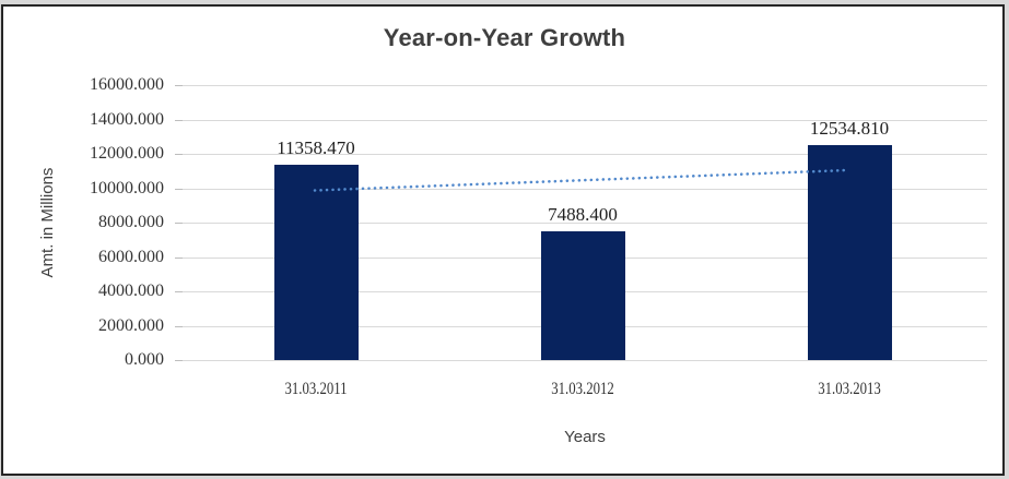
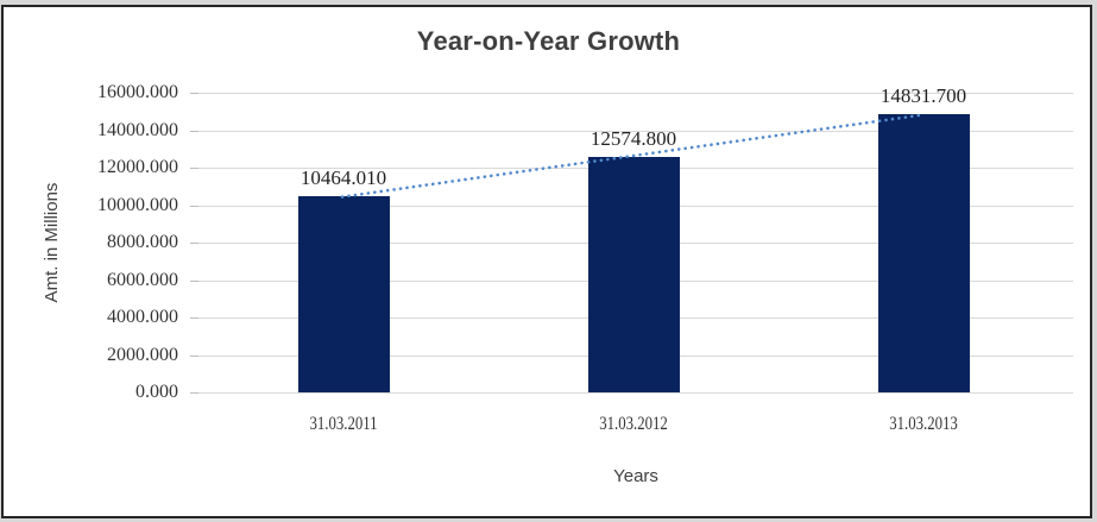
31.03.2011: 11358.470 -> 10464.010
31.03.2012: 7488.400 -> 12574.800
31.03.2013: 12534.810 -> 14831.700
